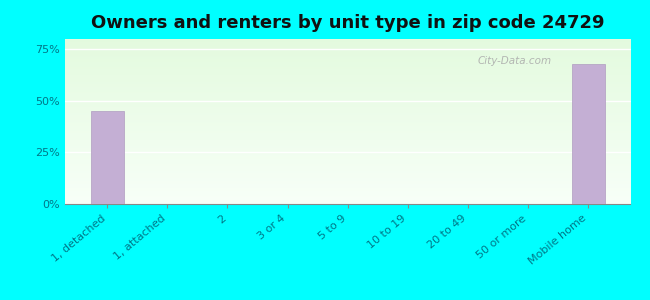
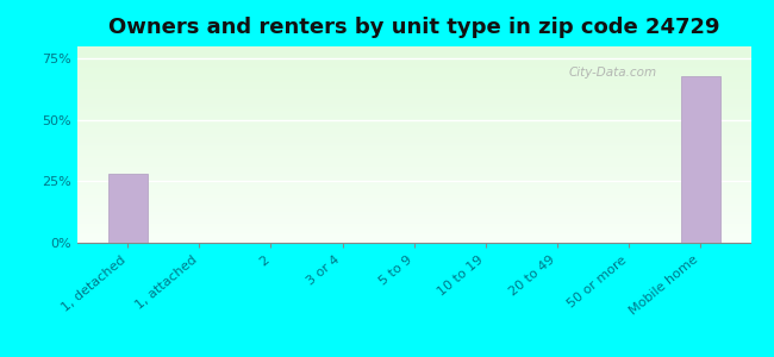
1, detached: 45% -> 28%
